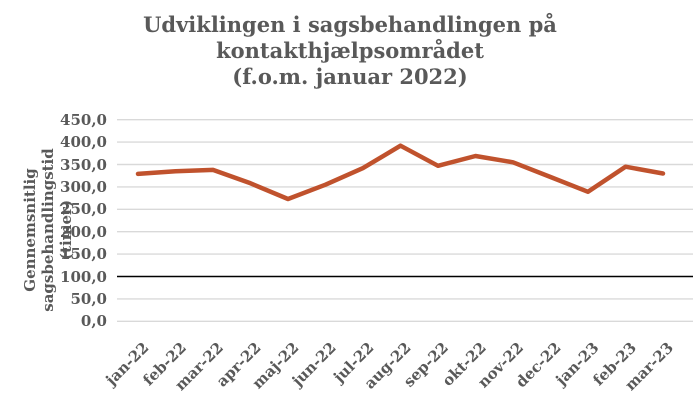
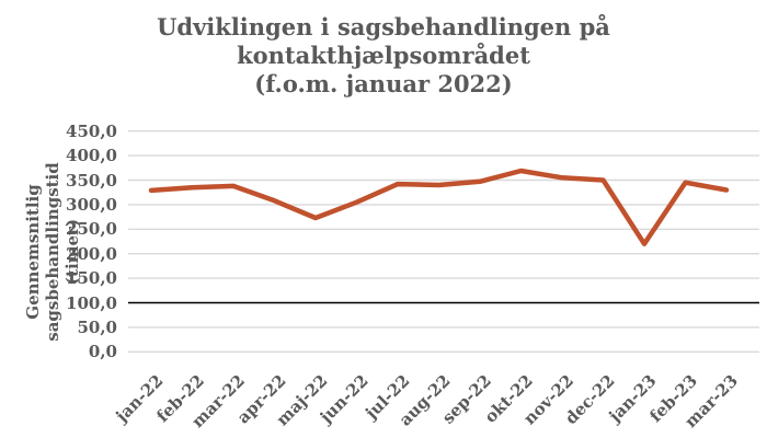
aug-22: 390 -> 340
dec-22: 320 -> 350
jan-23: 290 -> 220
